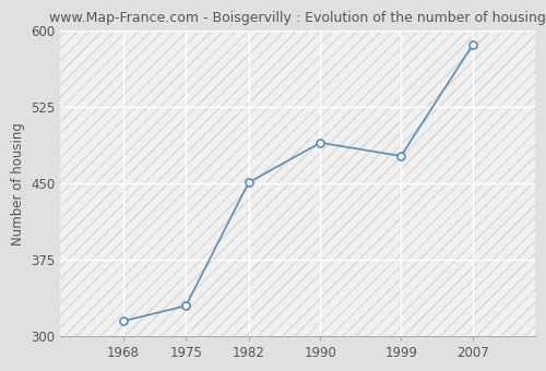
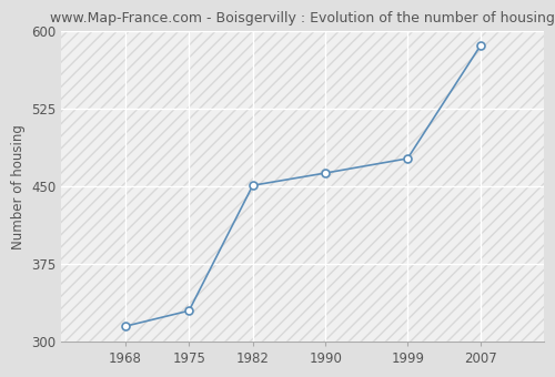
1990: 490 -> 463
